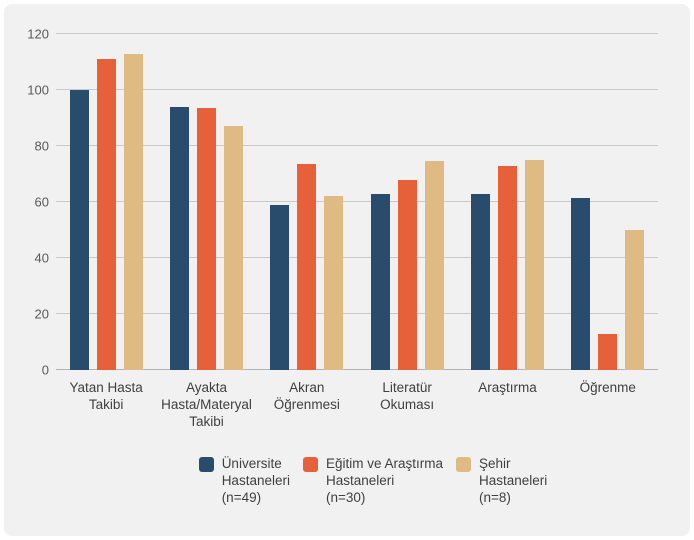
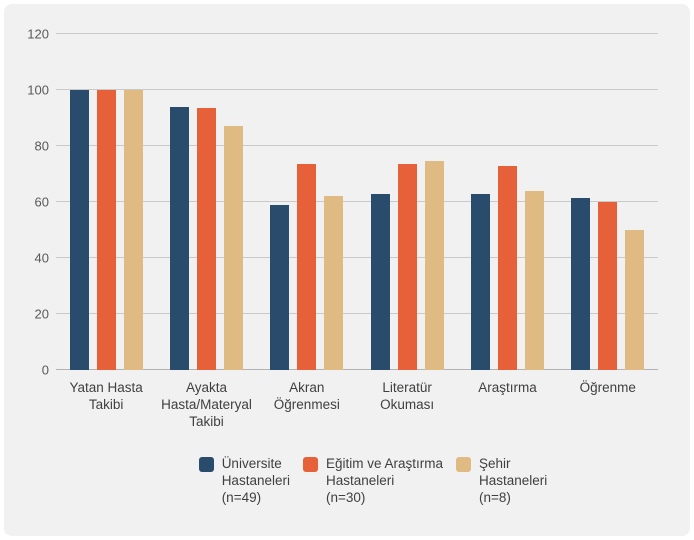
Eğitim ve Araştırma Hastaneleri (n=30)/Yatan Hasta Takibi: 111 -> 100
Şehir Hastaneleri (n=8)/Yatan Hasta Takibi: 113 -> 100
Eğitim ve Araştırma Hastaneleri (n=30)/Literatür Okuması: 68 -> 74
Şehir Hastaneleri (n=8)/Araştırma: 75 -> 64
Eğitim ve Araştırma Hastaneleri (n=30)/Öğrenme: 13 -> 60
